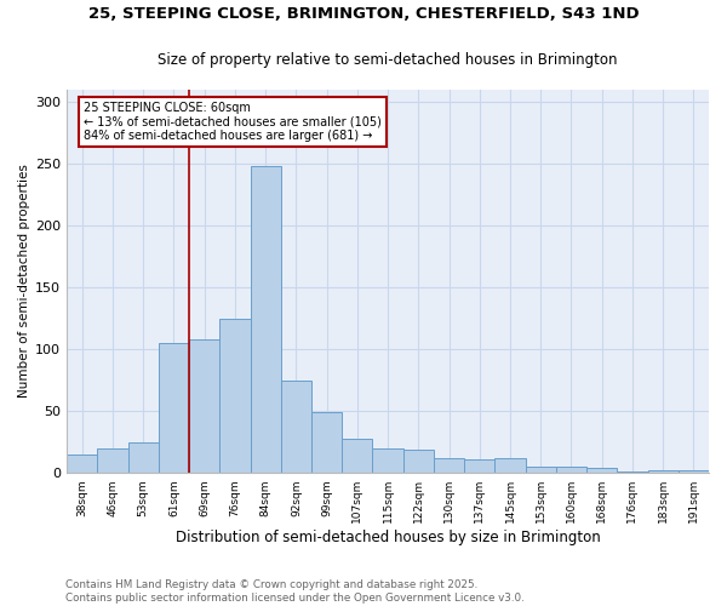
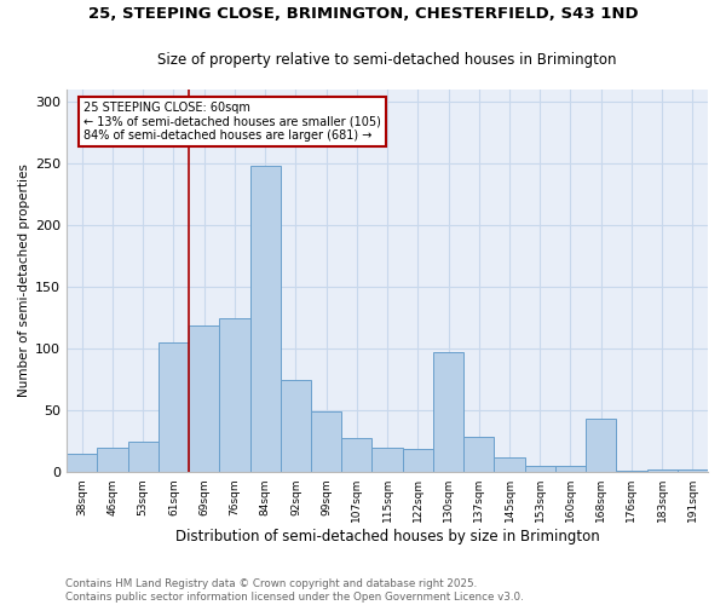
69sqm: 108 -> 119
130sqm: 12 -> 97
137sqm: 11 -> 29
168sqm: 4 -> 43
